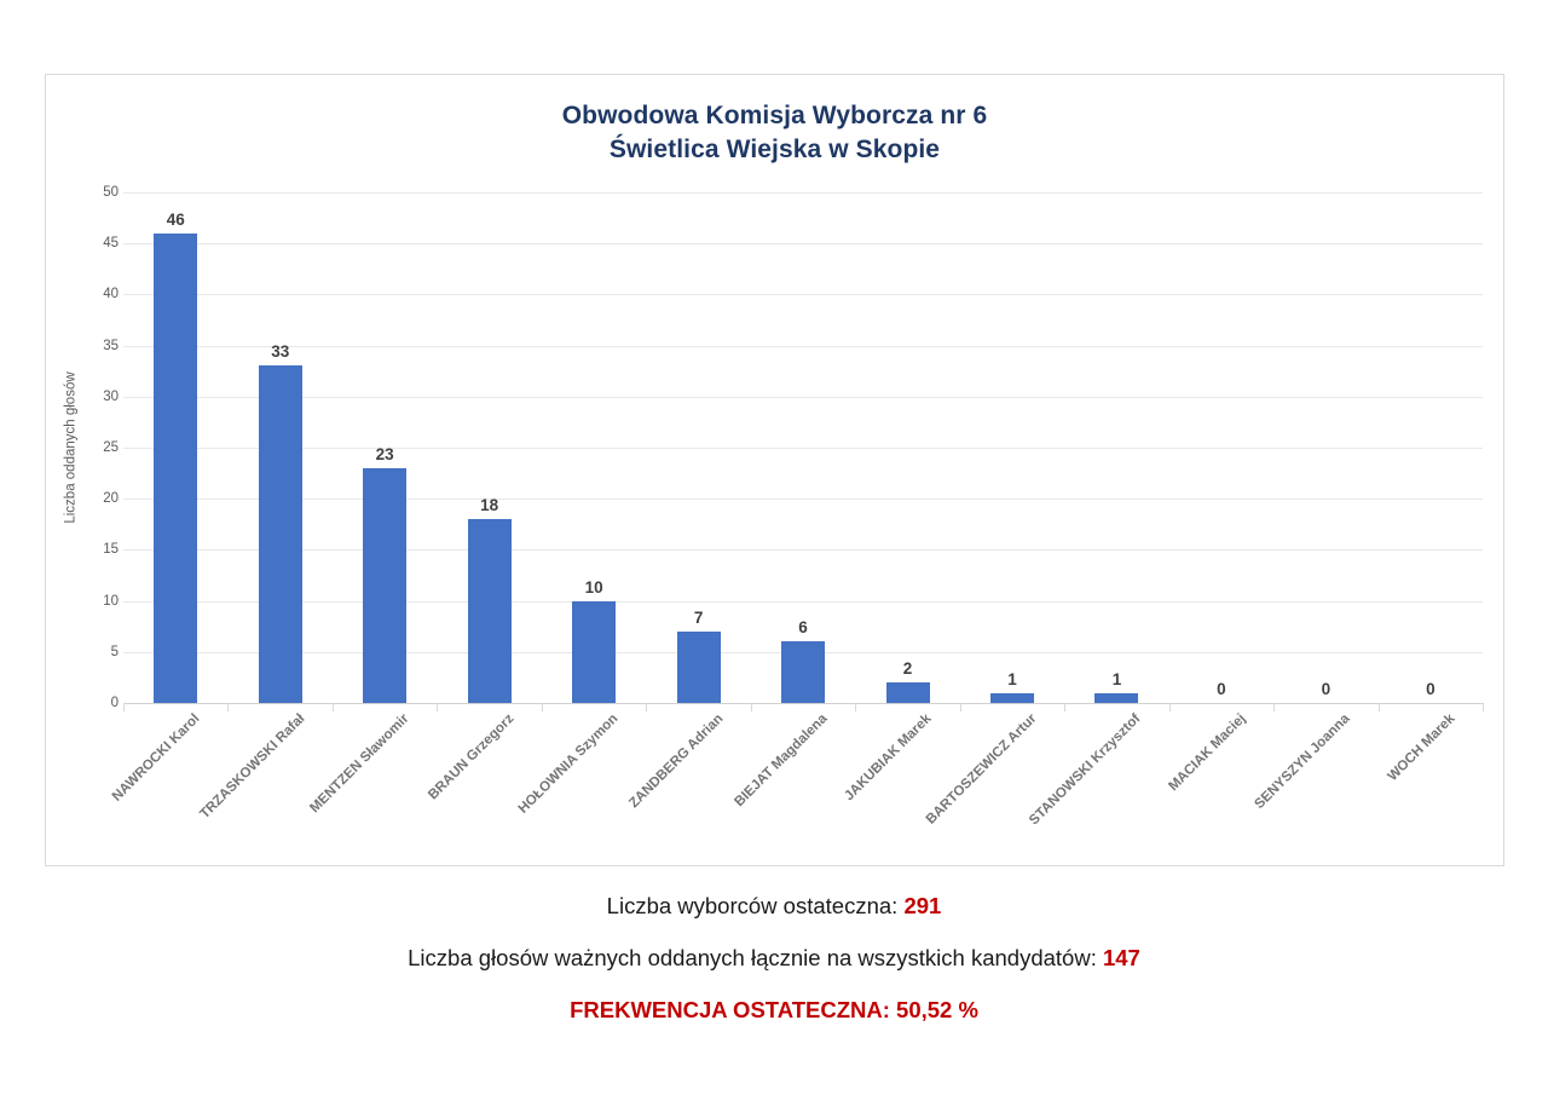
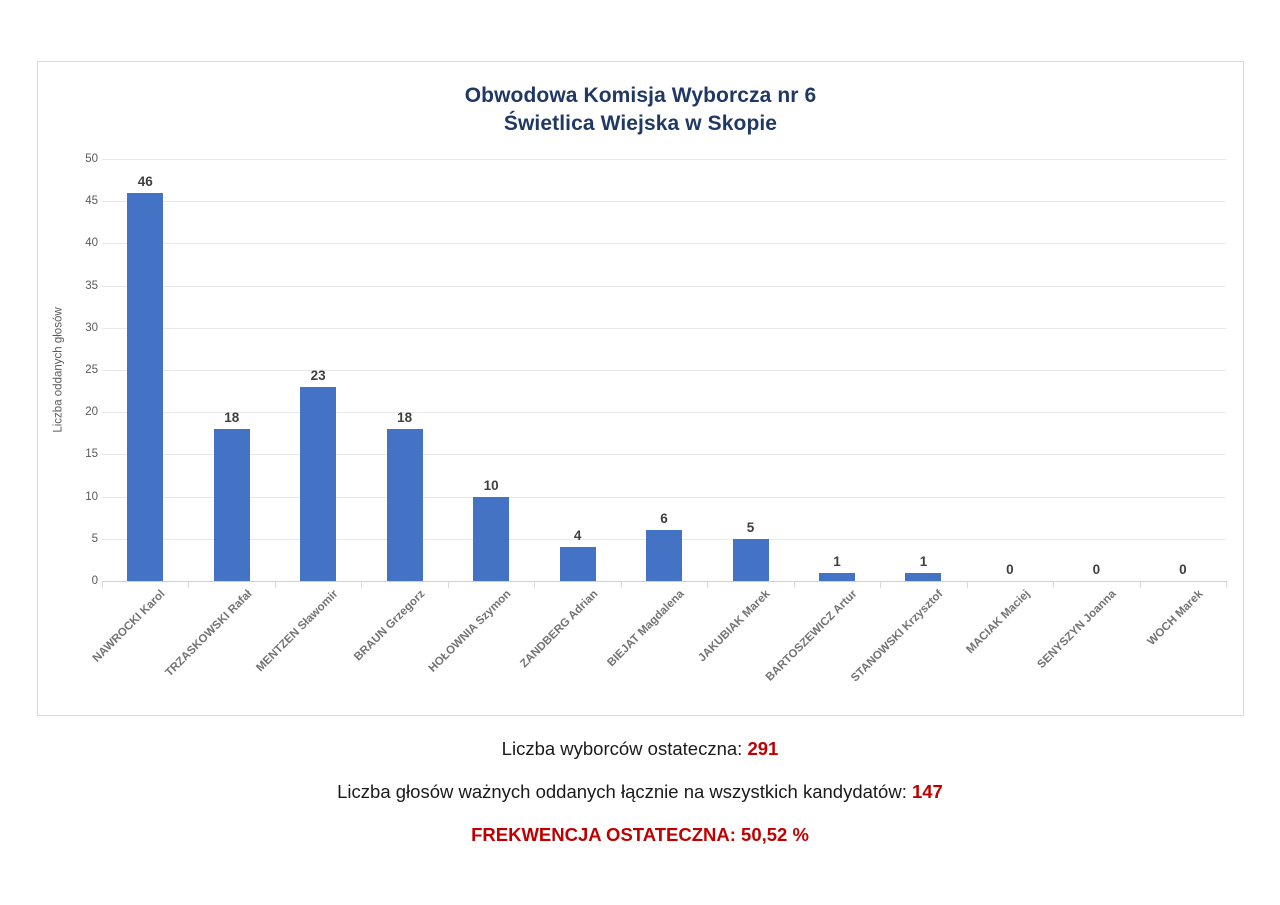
TRZASKOWSKI Rafał: 33 -> 18
ZANDBERG Adrian: 7 -> 4
JAKUBIAK Marek: 2 -> 5
